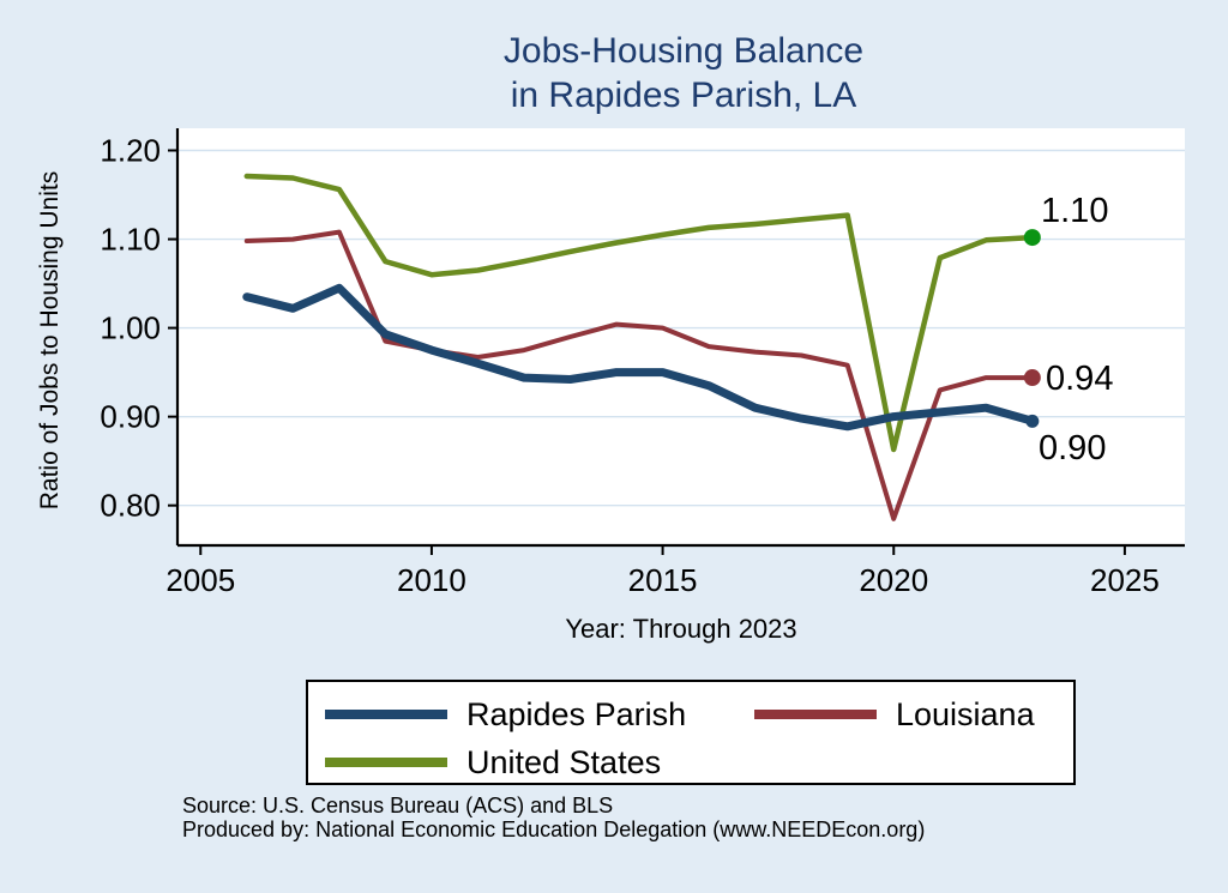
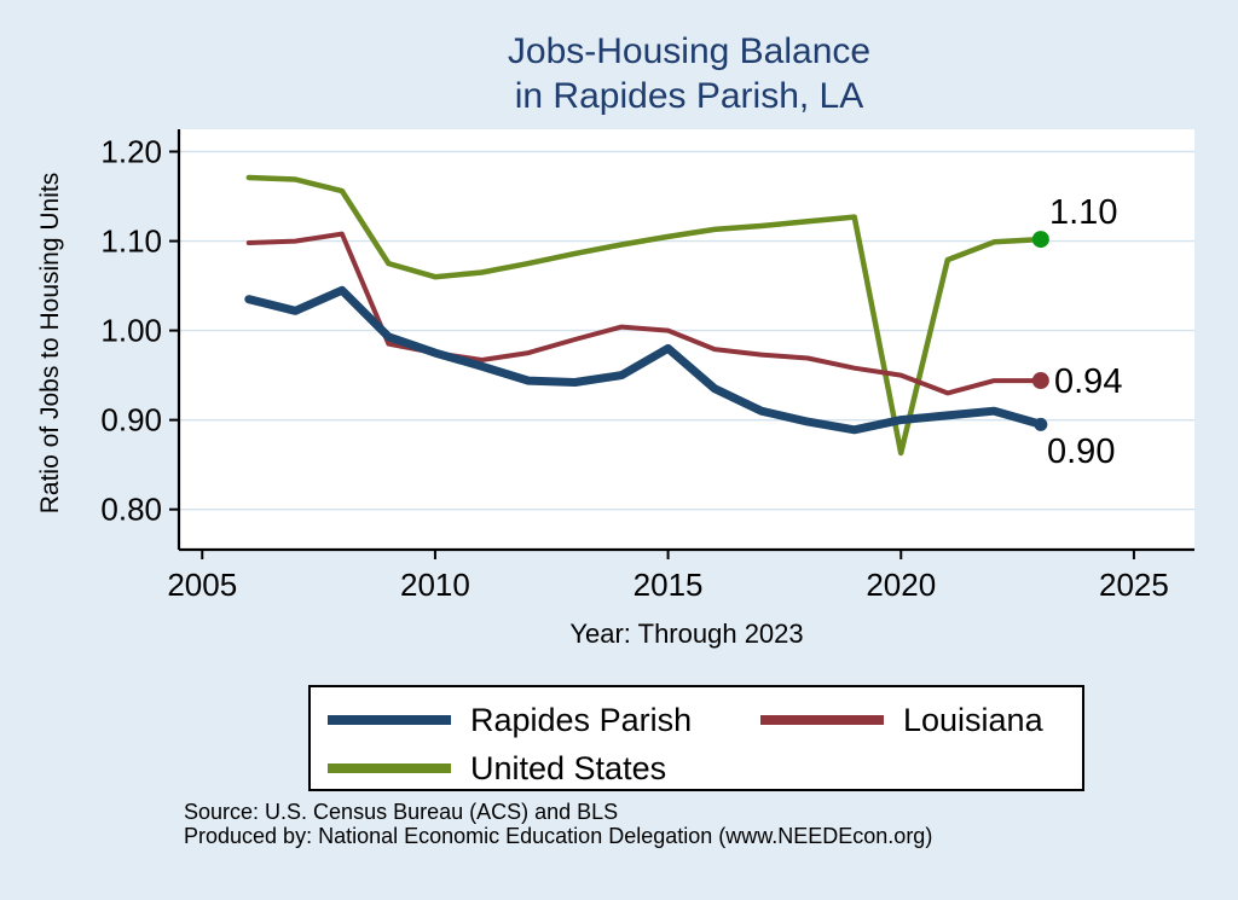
Rapides Parish/2015: 0.95 -> 0.98
Louisiana/2020: 0.79 -> 0.95
